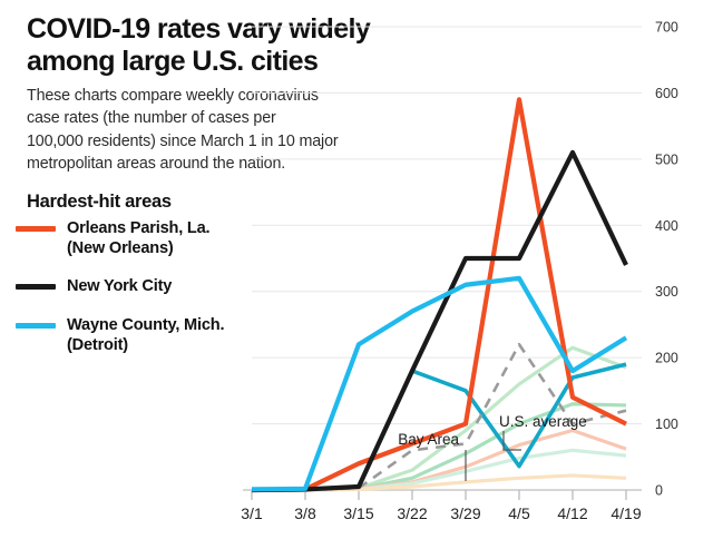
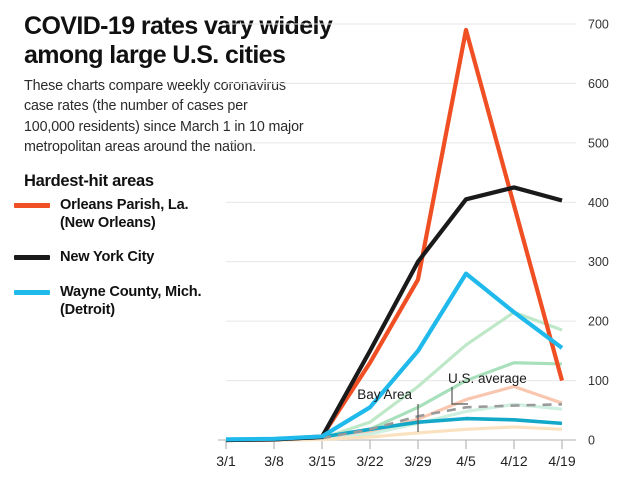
Orleans Parish, La. (New Orleans)/3/15: 40 -> 10
Wayne County, Mich. (Detroit)/3/15: 220 -> 10
Orleans Parish, La. (New Orleans)/3/22: 70 -> 130
New York City/3/22: 180 -> 150
Wayne County, Mich. (Detroit)/3/22: 270 -> 60
Bay Area/3/22: 180 -> 20
U.S. average/3/22: 60 -> 20
Orleans Parish, La. (New Orleans)/3/29: 100 -> 270
New York City/3/29: 350 -> 300
Wayne County, Mich. (Detroit)/3/29: 310 -> 150
Bay Area/3/29: 150 -> 30
U.S. average/3/29: 70 -> 40
Orleans Parish, La. (New Orleans)/4/5: 590 -> 690
New York City/4/5: 350 -> 400
Wayne County, Mich. (Detroit)/4/5: 320 -> 280
U.S. average/4/5: 220 -> 60
Orleans Parish, La. (New Orleans)/4/12: 140 -> 400
New York City/4/12: 510 -> 420
Wayne County, Mich. (Detroit)/4/12: 180 -> 220
Bay Area/4/12: 170 -> 30
U.S. average/4/12: 100 -> 60
New York City/4/19: 340 -> 400
Wayne County, Mich. (Detroit)/4/19: 230 -> 160
Bay Area/4/19: 190 -> 30
U.S. average/4/19: 120 -> 60
